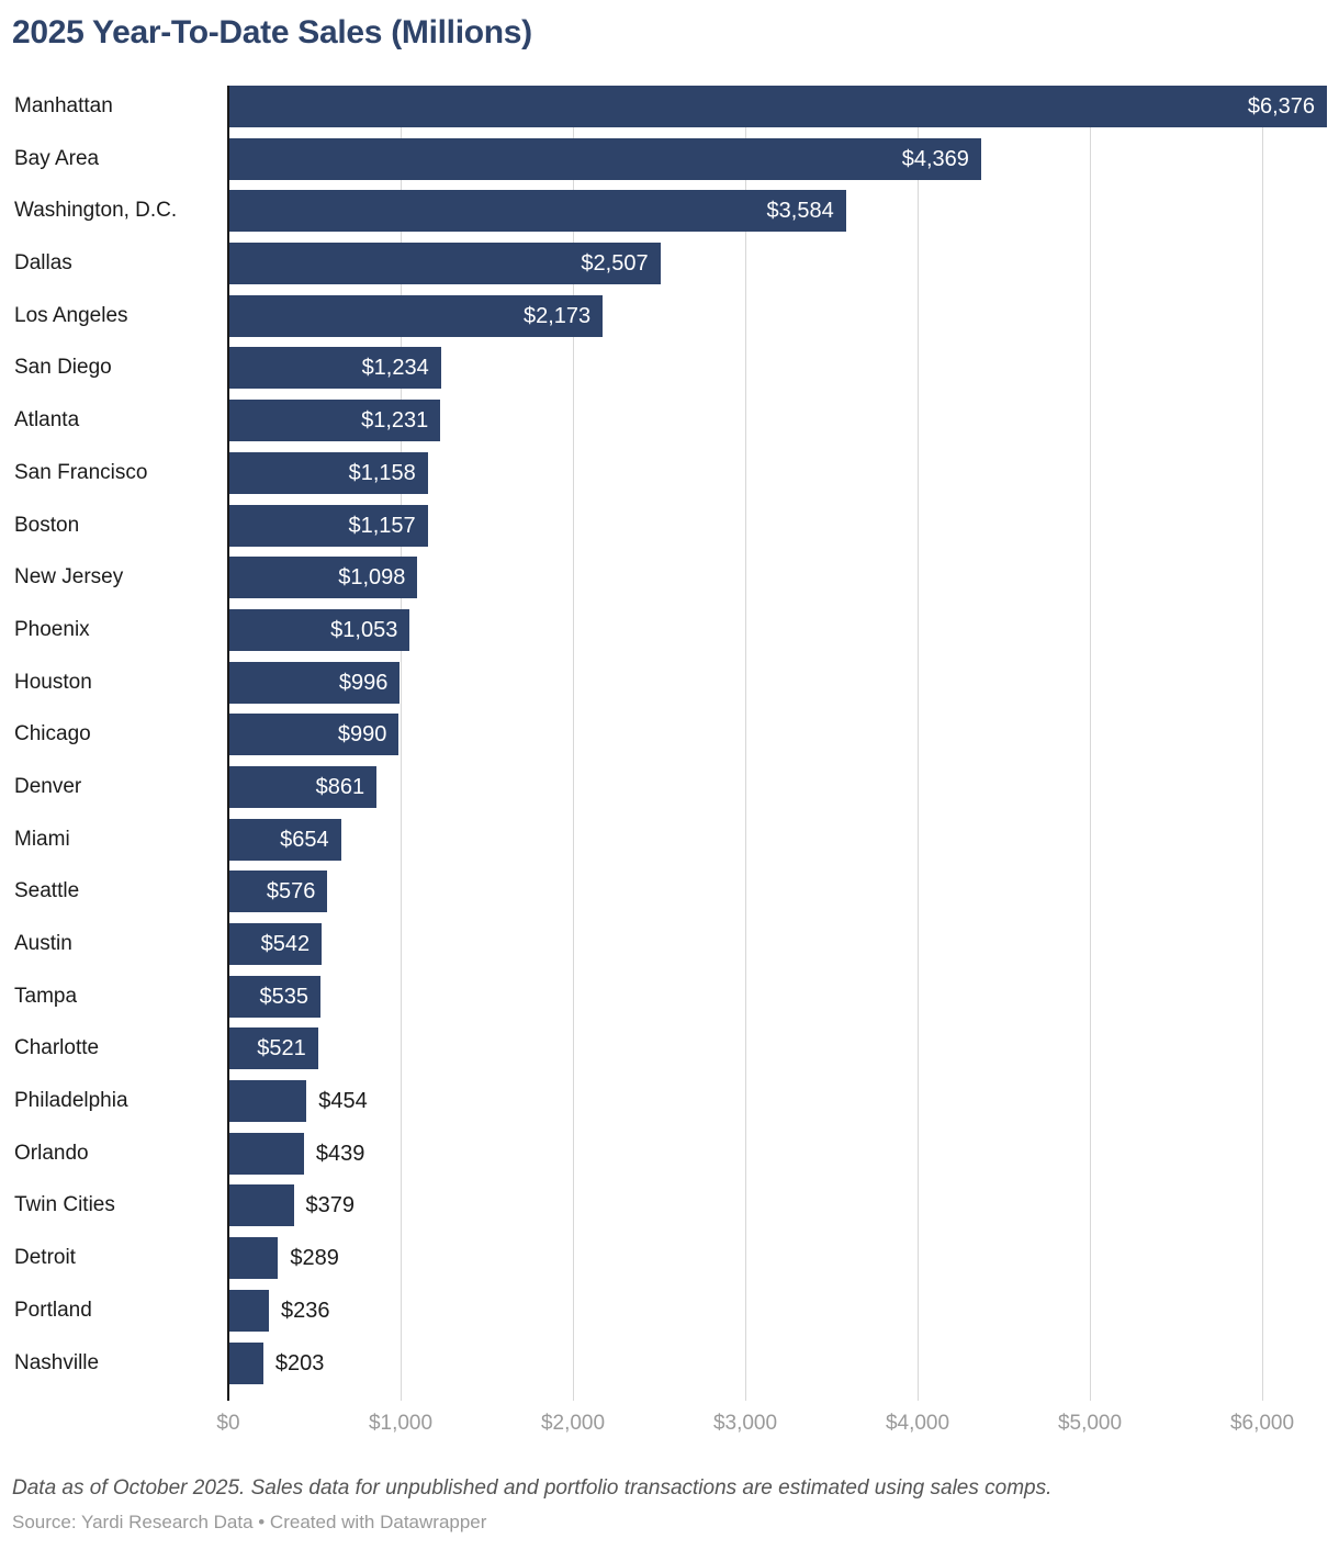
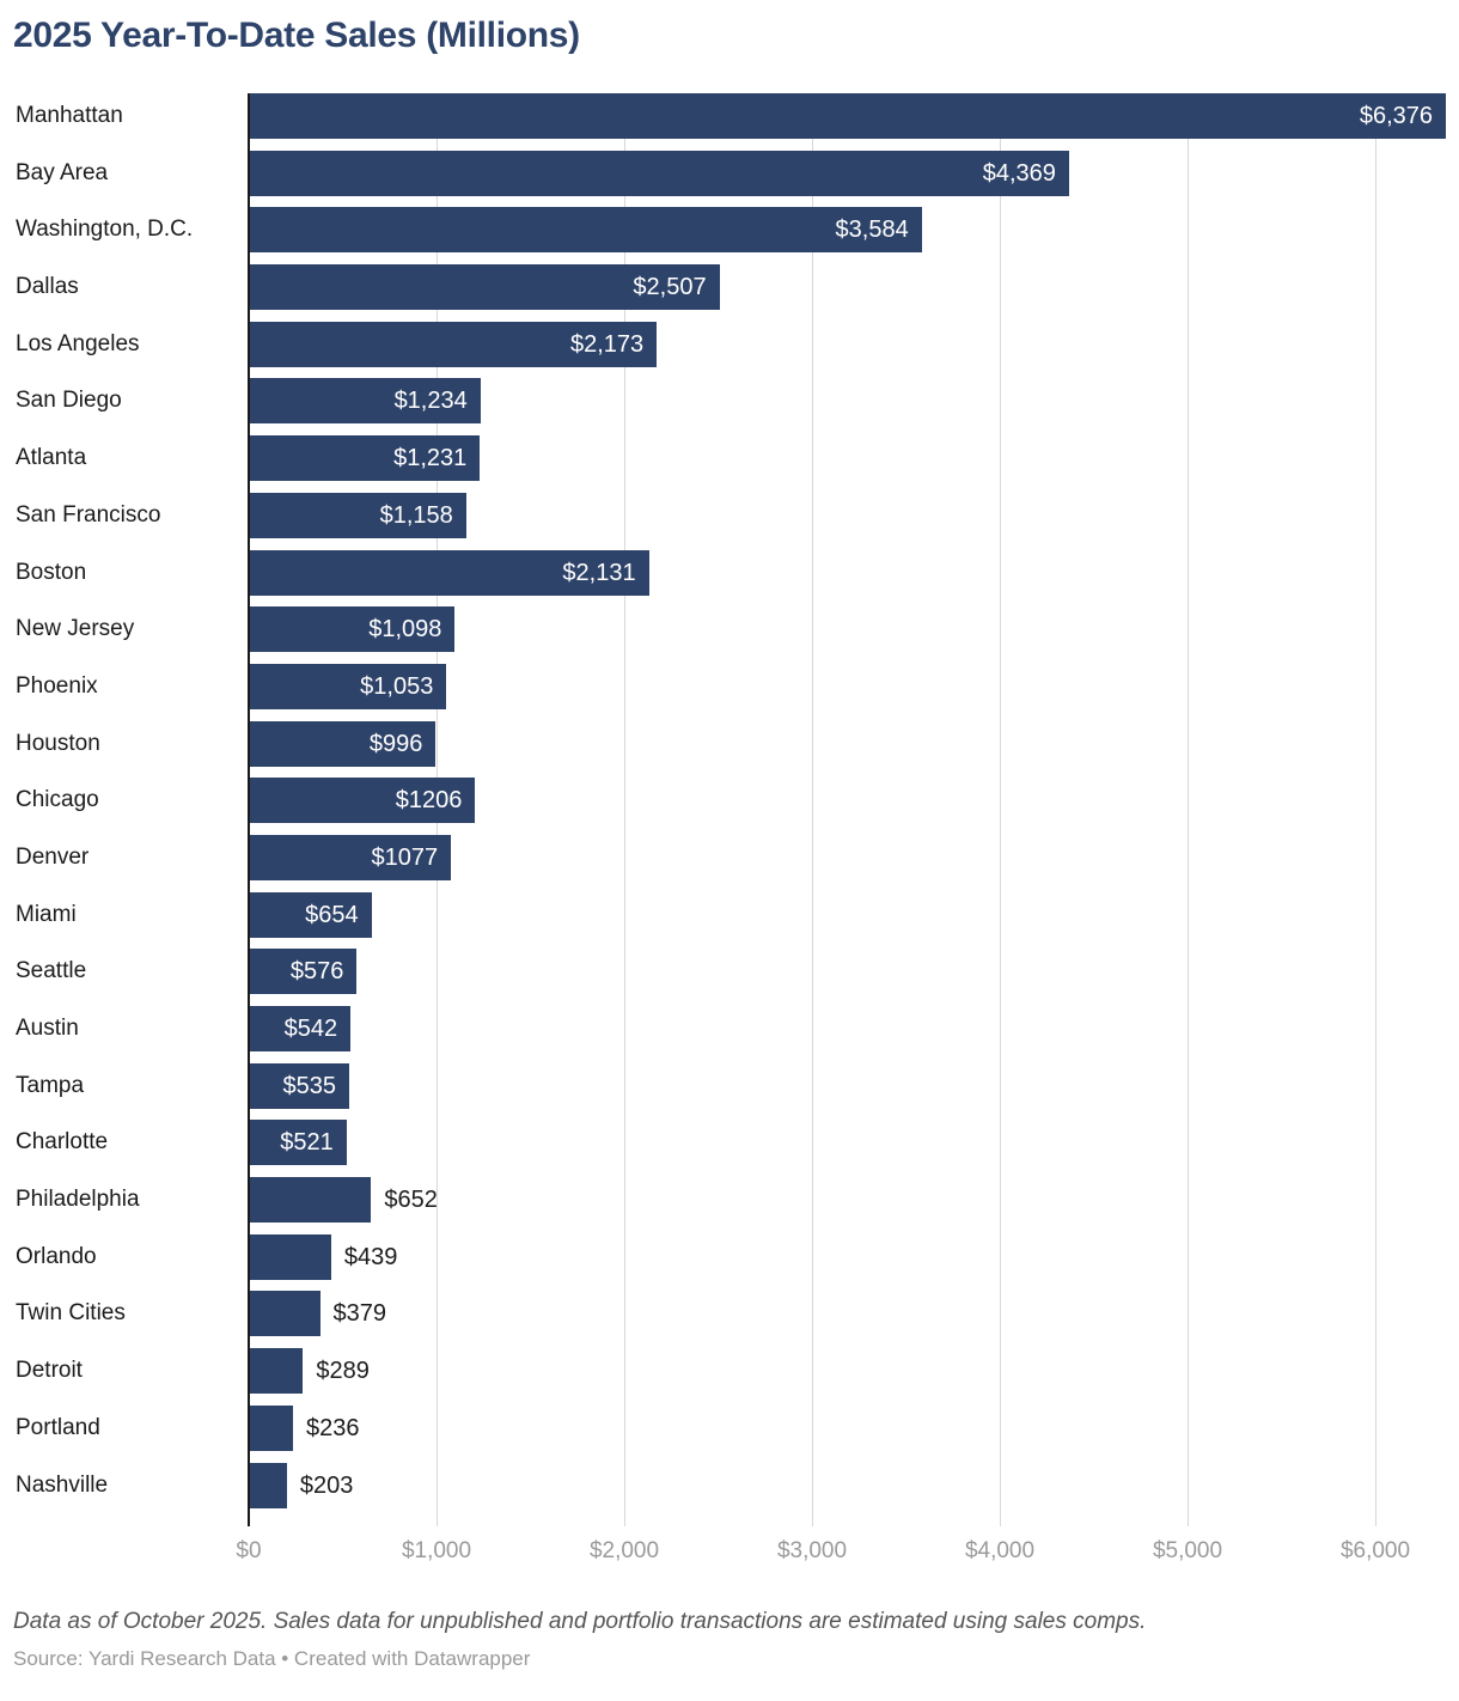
Boston: $1,157 -> $2,131
Chicago: $990 -> $1206
Denver: $861 -> $1077
Philadelphia: $454 -> $652
